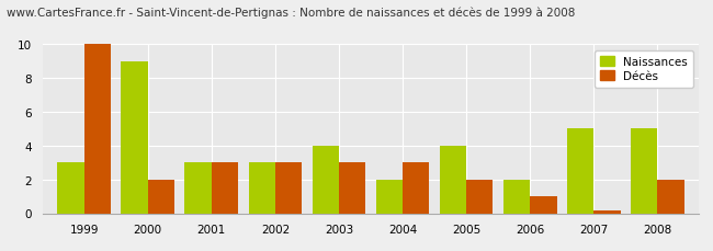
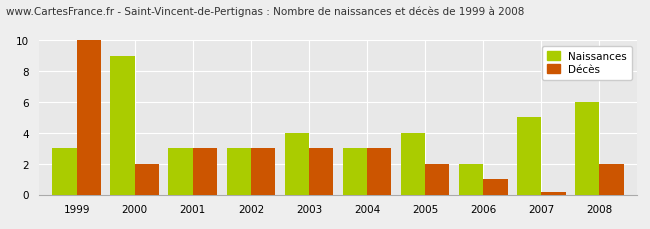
Naissances/2004: 2 -> 3
Naissances/2008: 5 -> 6
